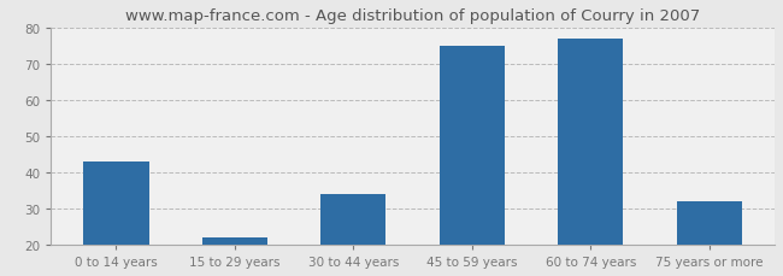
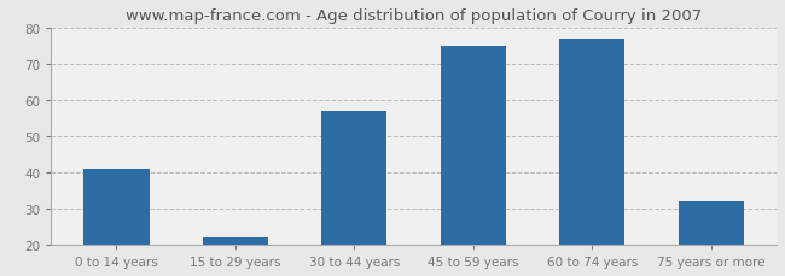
0 to 14 years: 43 -> 41
30 to 44 years: 34 -> 57
